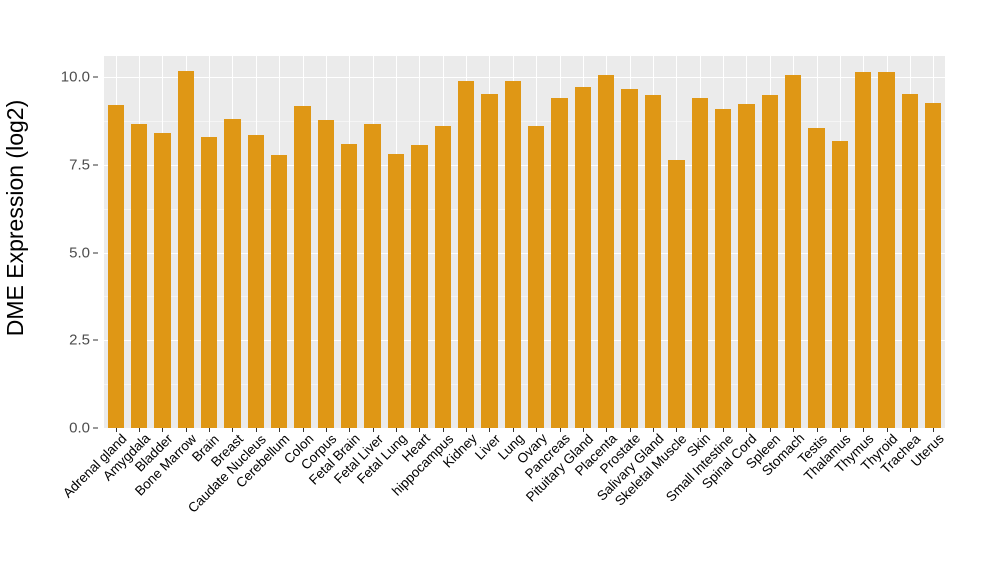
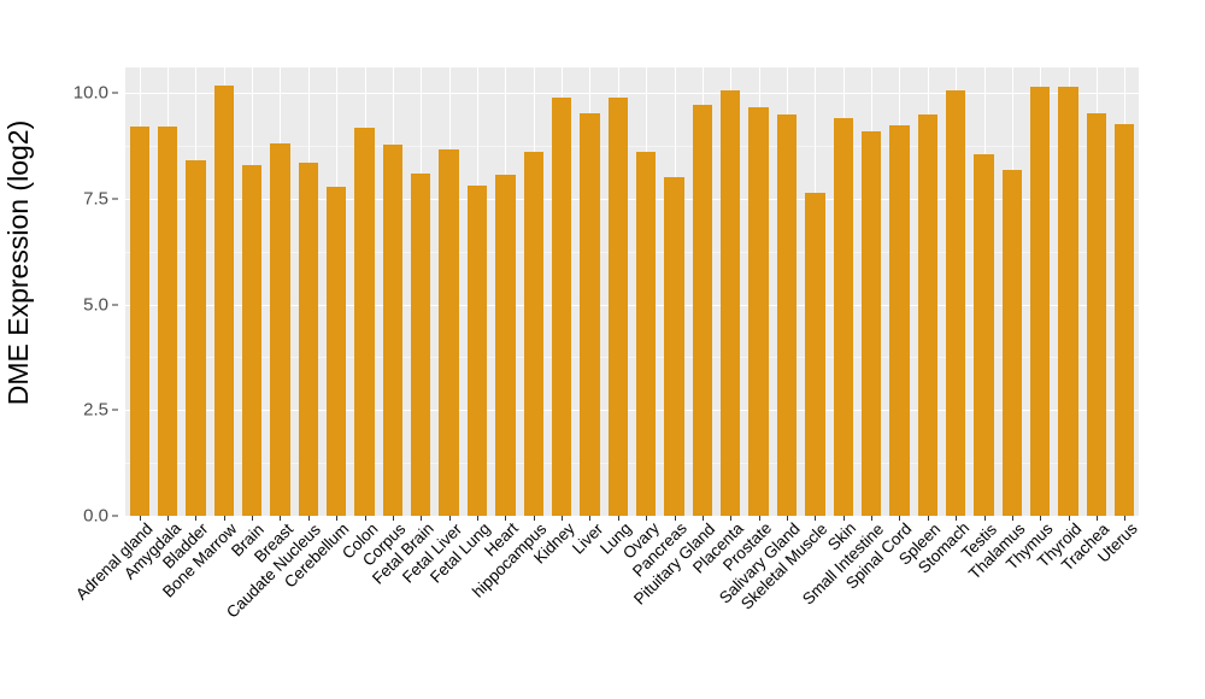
Amygdala: 8.7 -> 9.2
Pancreas: 9.4 -> 8.0
